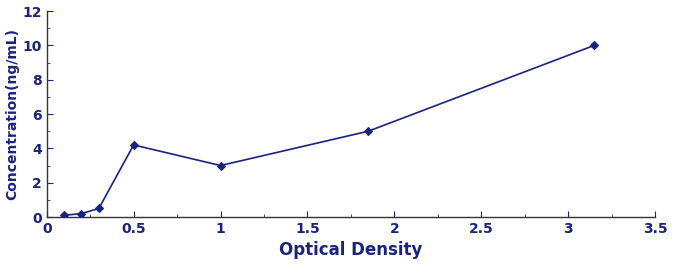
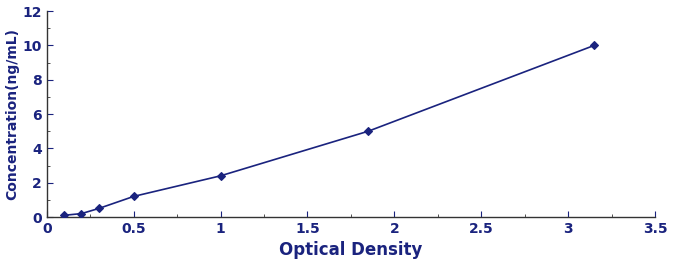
0.5: 4.2 -> 1.2
1: 3.0 -> 2.4
